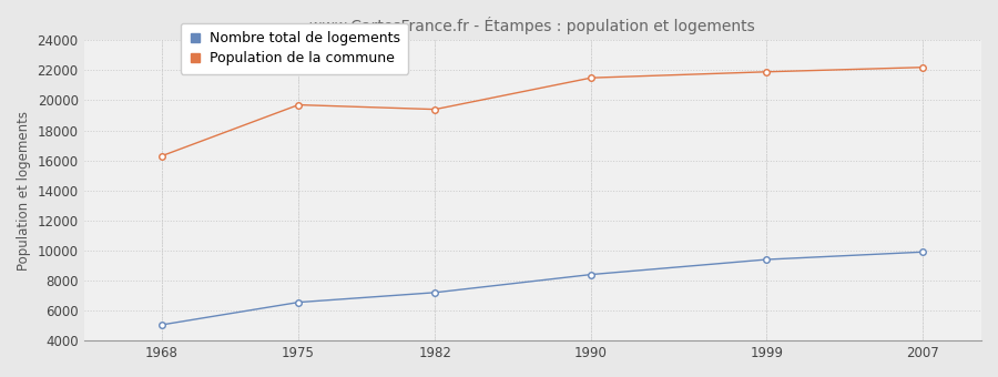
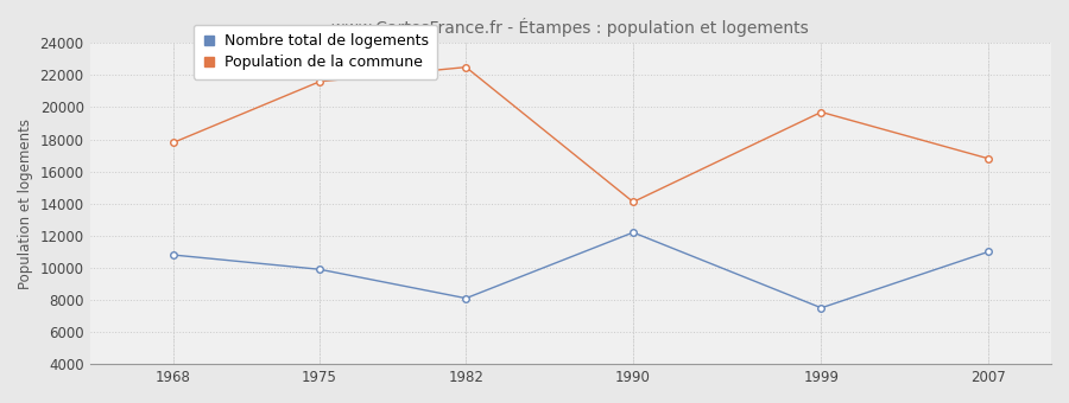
Nombre total de logements/1968: 5000 -> 10800
Population de la commune/1968: 16300 -> 17800
Nombre total de logements/1975: 6600 -> 9900
Population de la commune/1975: 19700 -> 21600
Nombre total de logements/1982: 7200 -> 8100
Population de la commune/1982: 19400 -> 22500
Nombre total de logements/1990: 8400 -> 12200
Population de la commune/1990: 21500 -> 14100
Nombre total de logements/1999: 9400 -> 7500
Population de la commune/1999: 21900 -> 19700
Nombre total de logements/2007: 9900 -> 11000
Population de la commune/2007: 22200 -> 16800
